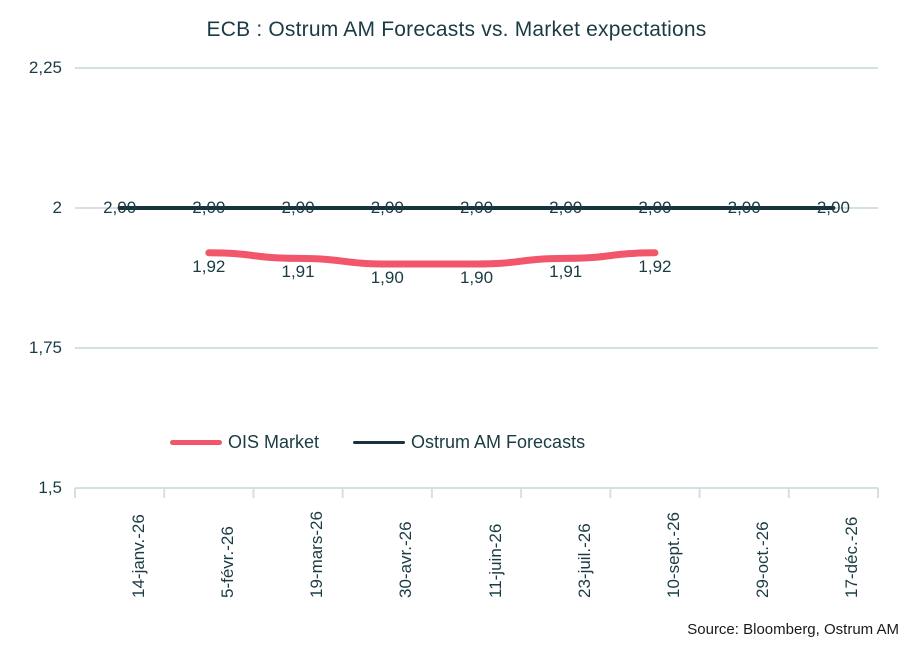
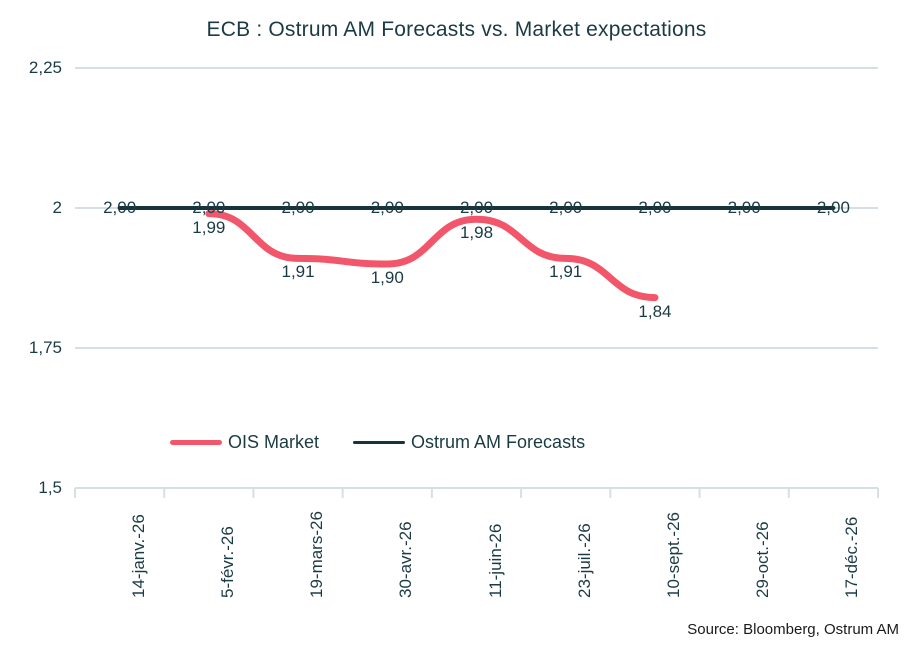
OIS Market/5-févr.-26: 1,92 -> 1,99
OIS Market/11-juin-26: 1,90 -> 1,98
OIS Market/10-sept.-26: 1,92 -> 1,84
